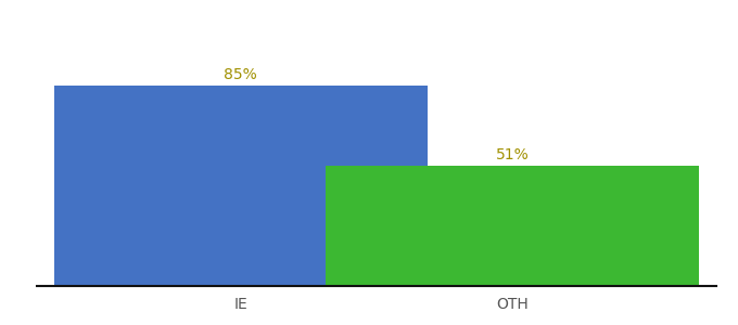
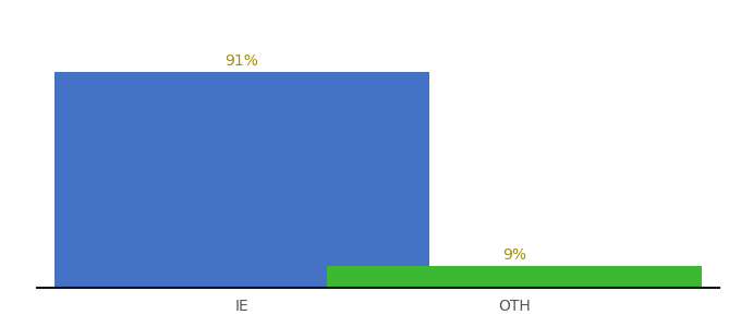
IE: 85% -> 91%
OTH: 51% -> 9%
